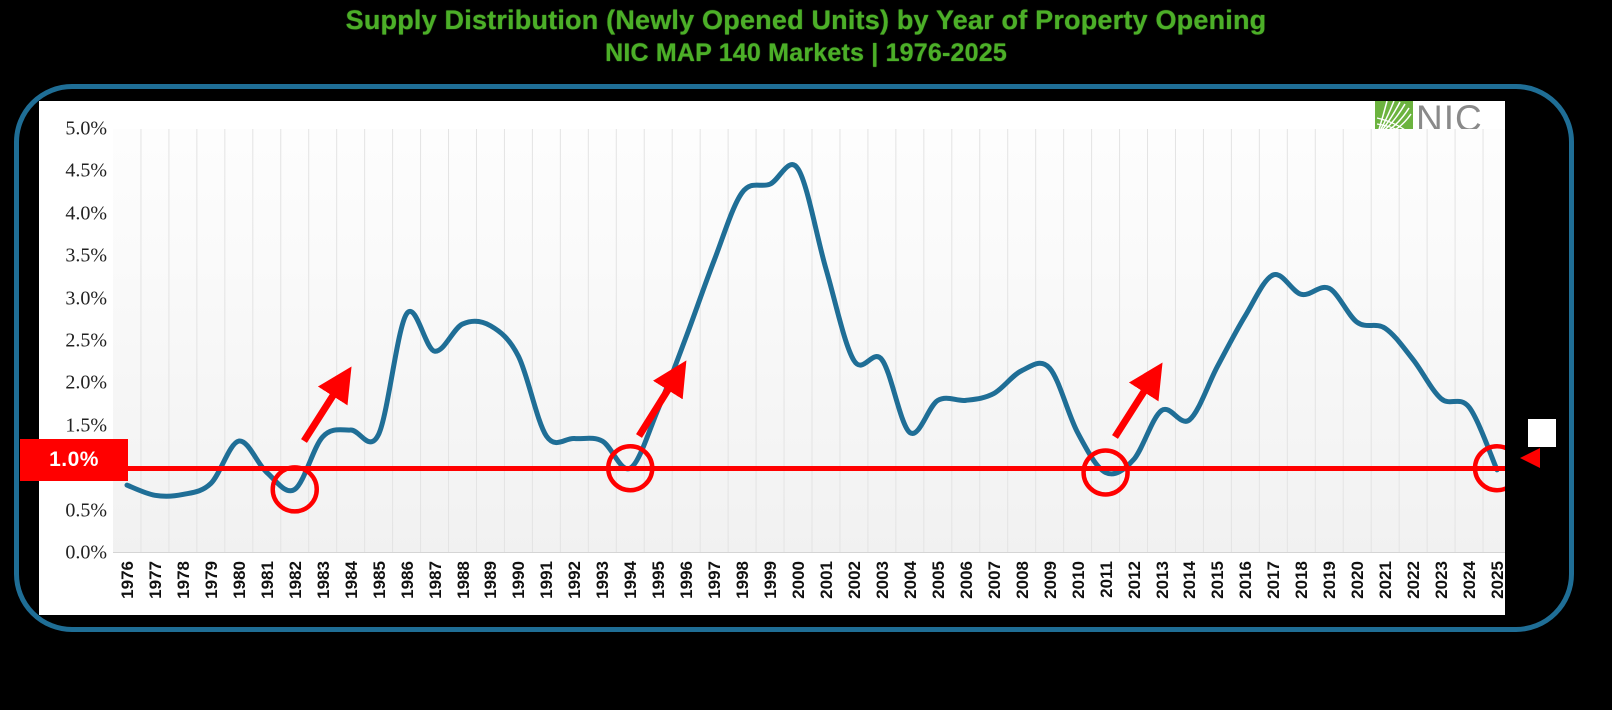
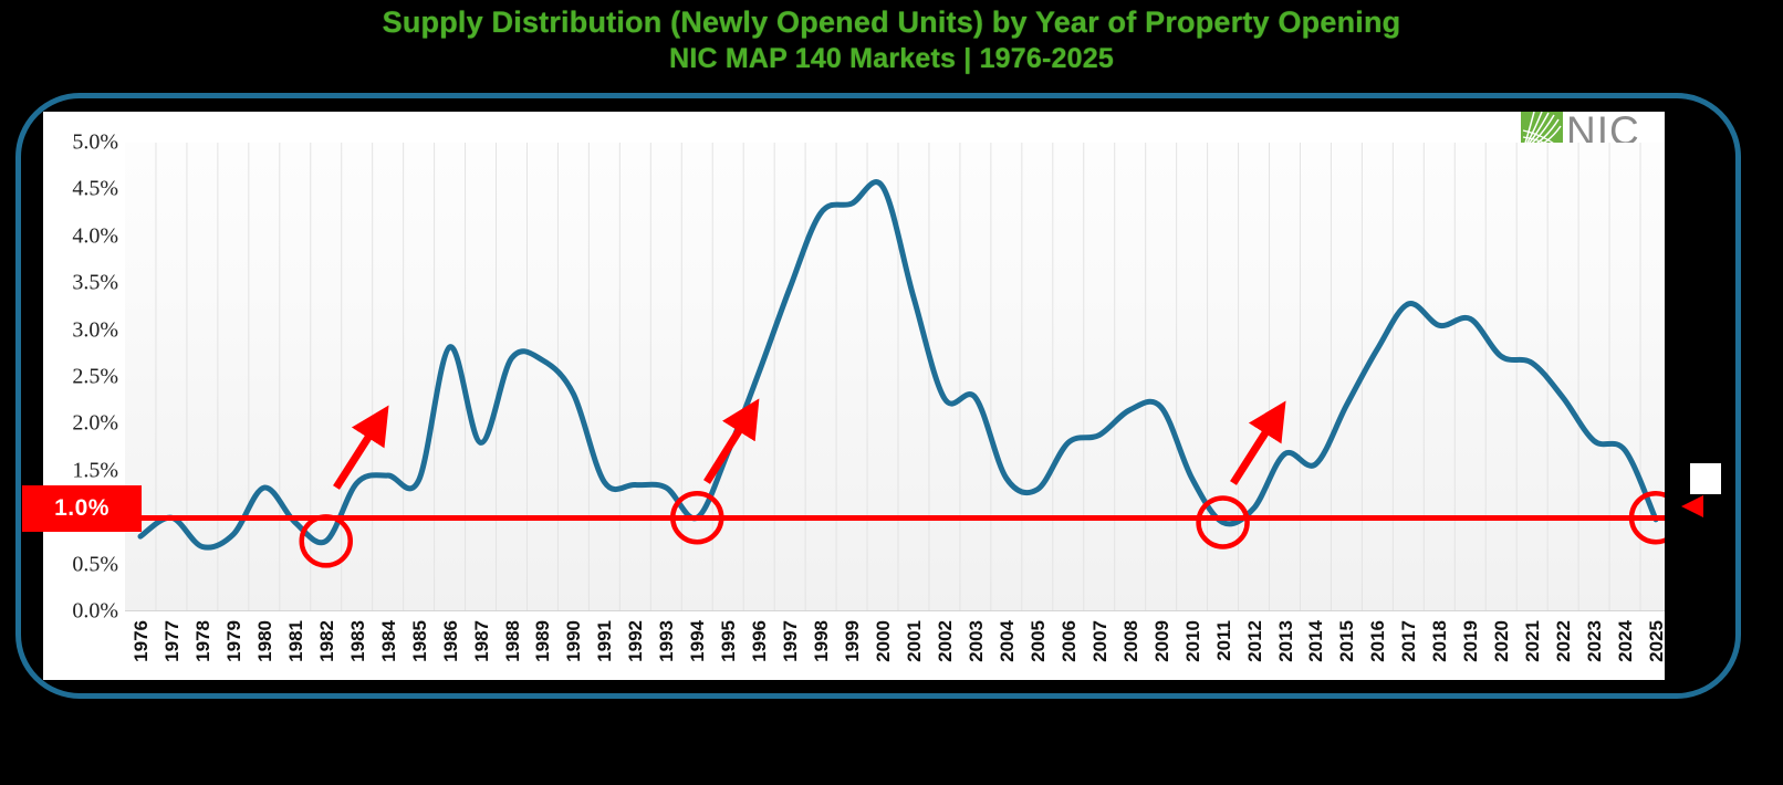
1977: 0.7% -> 1.0%
1987: 2.4% -> 1.8%
2005: 1.8% -> 1.3%
